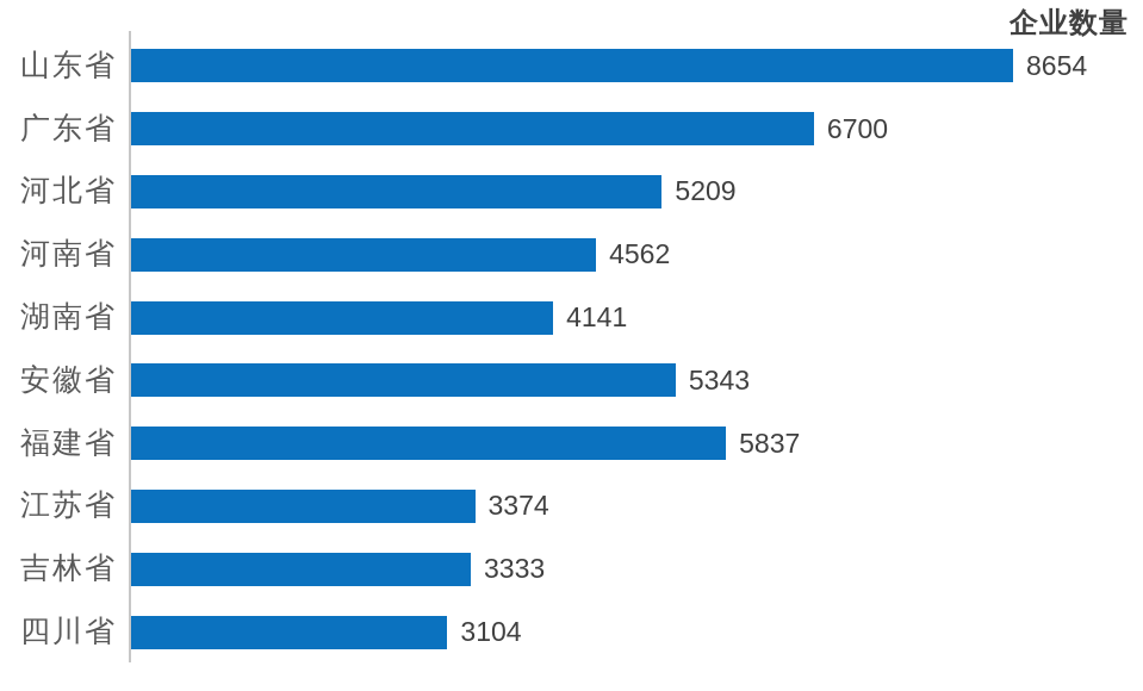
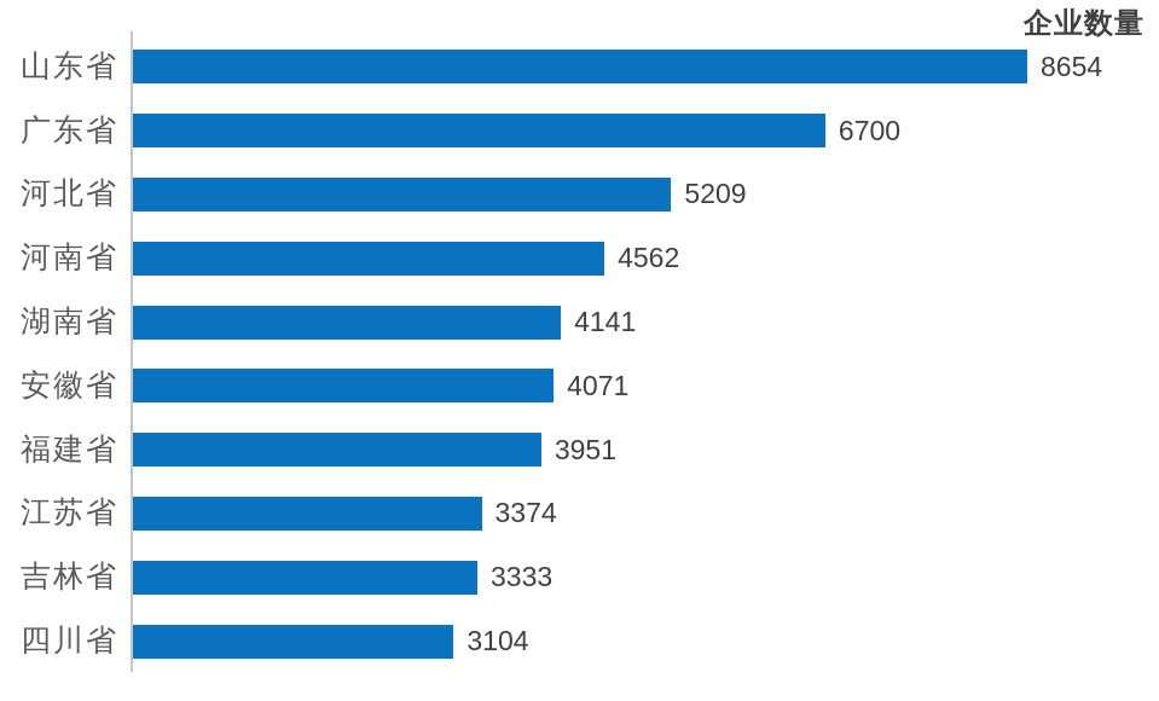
安徽省: 5343 -> 4071
福建省: 5837 -> 3951
